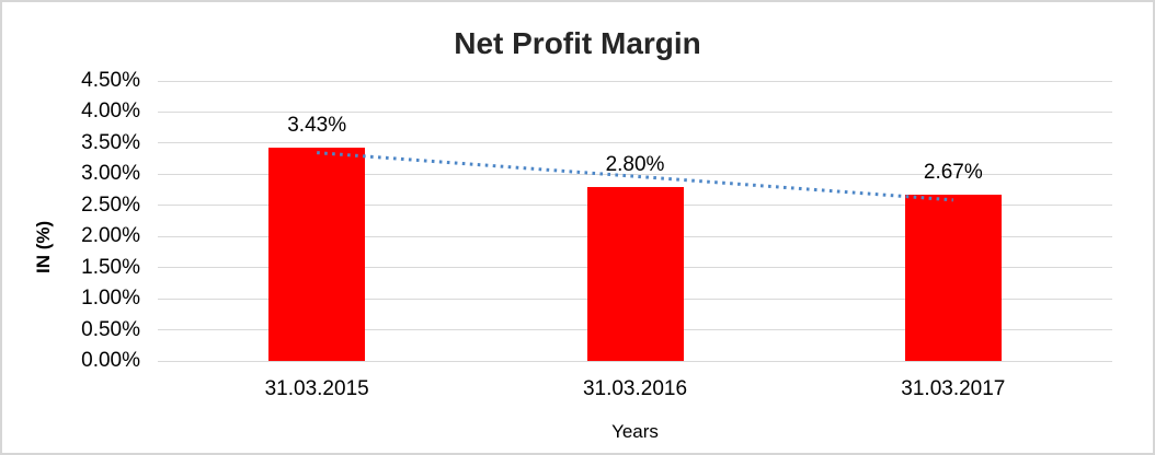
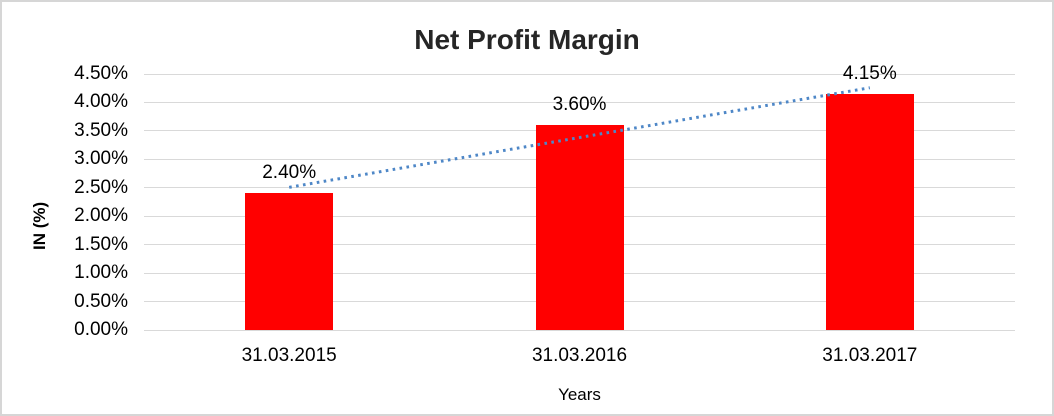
31.03.2015: 3.43% -> 2.40%
31.03.2016: 2.80% -> 3.60%
31.03.2017: 2.67% -> 4.15%
